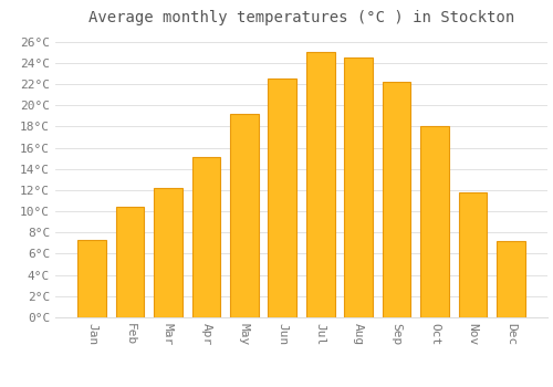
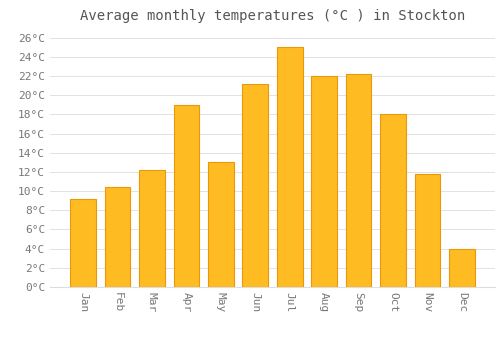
Jan: 7.3°C -> 9.2°C
Apr: 15.1°C -> 19.0°C
May: 19.2°C -> 13.0°C
Jun: 22.5°C -> 21.2°C
Aug: 24.5°C -> 22.0°C
Dec: 7.2°C -> 4.0°C
